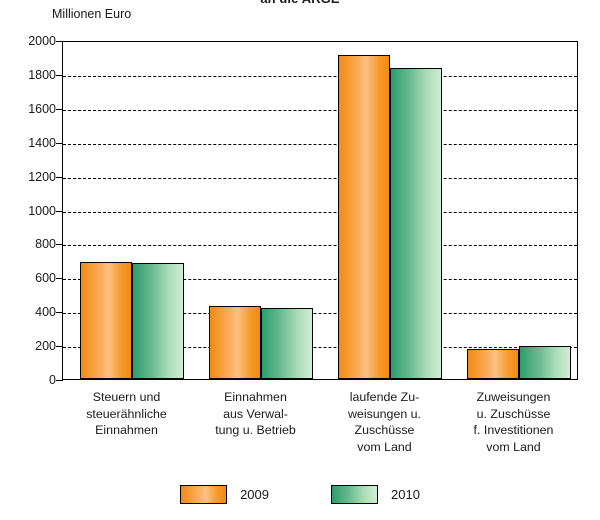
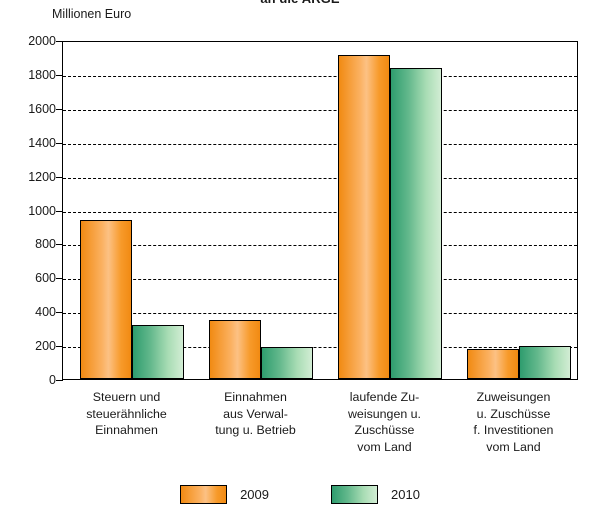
2009/Steuern und steuerähnliche Einnahmen: 690 -> 940
2010/Steuern und steuerähnliche Einnahmen: 680 -> 320
2009/Einnahmen aus Verwal- tung u. Betrieb: 430 -> 350
2010/Einnahmen aus Verwal- tung u. Betrieb: 420 -> 190
